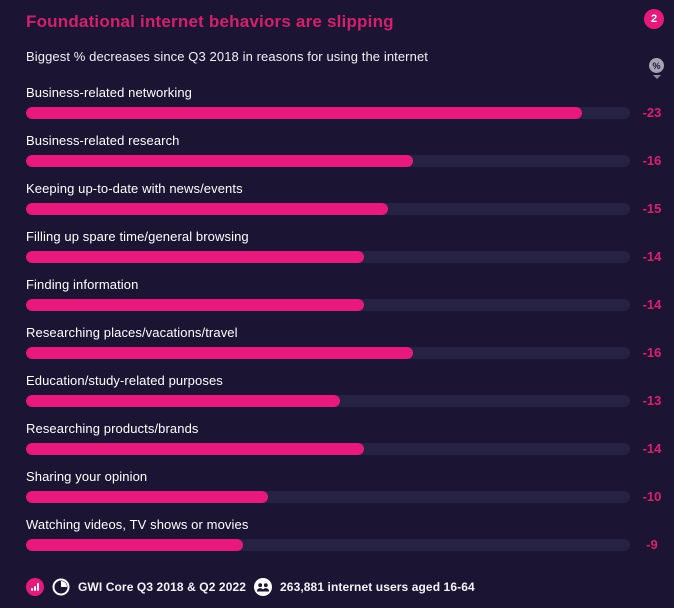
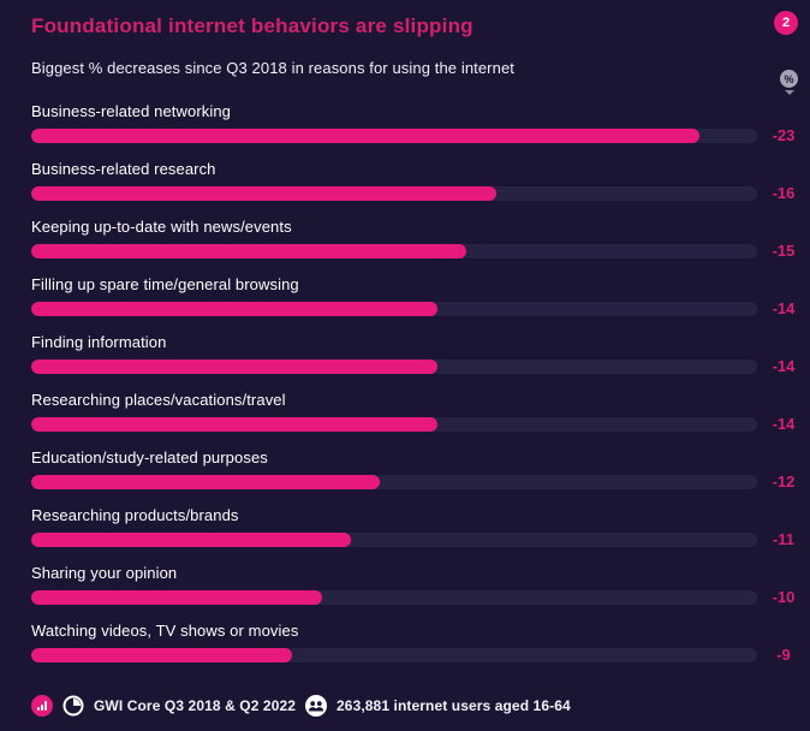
Researching places/vacations/travel: -16 -> -14
Education/study-related purposes: -13 -> -12
Researching products/brands: -14 -> -11
